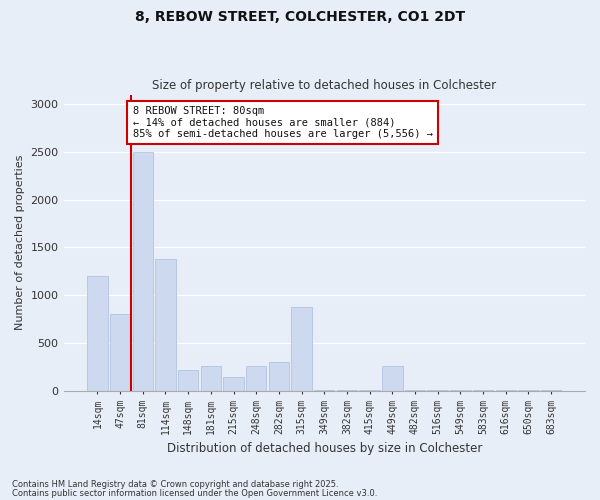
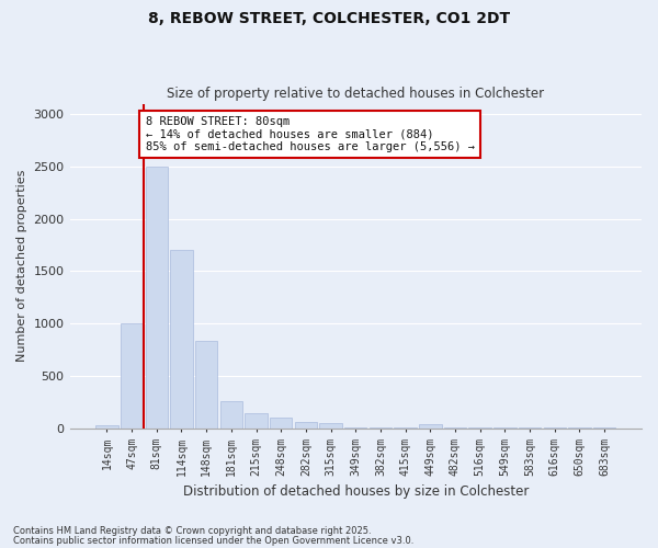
14sqm: 1200 -> 30
47sqm: 800 -> 1000
114sqm: 1380 -> 1700
148sqm: 220 -> 830
248sqm: 260 -> 100
282sqm: 300 -> 60
315sqm: 880 -> 50
449sqm: 260 -> 40
